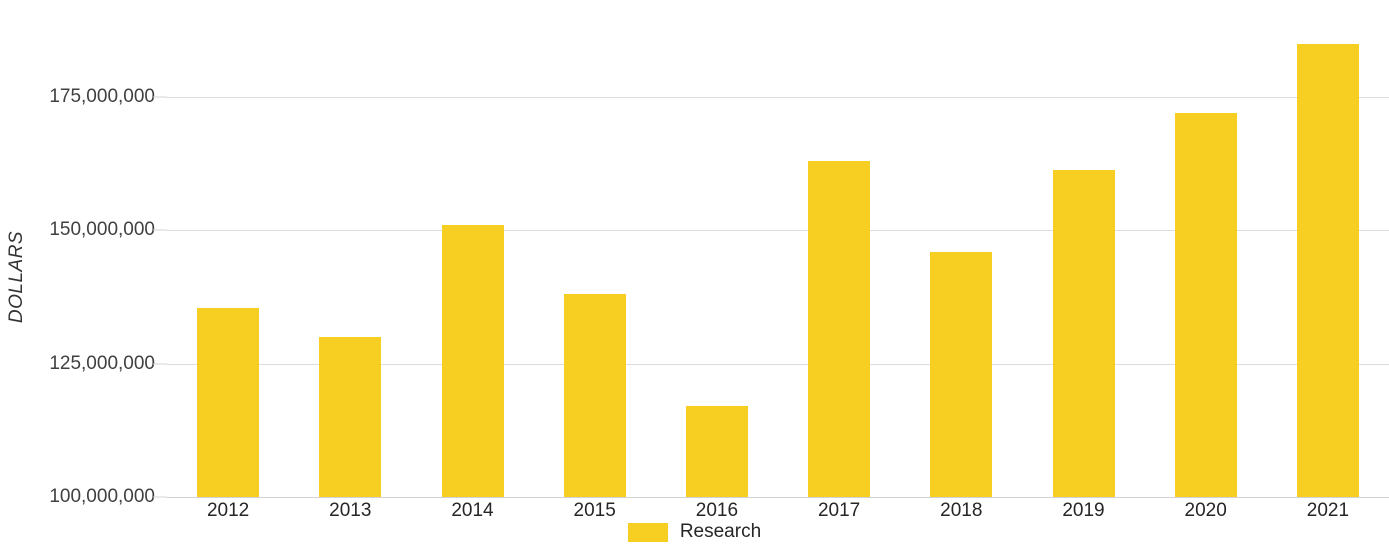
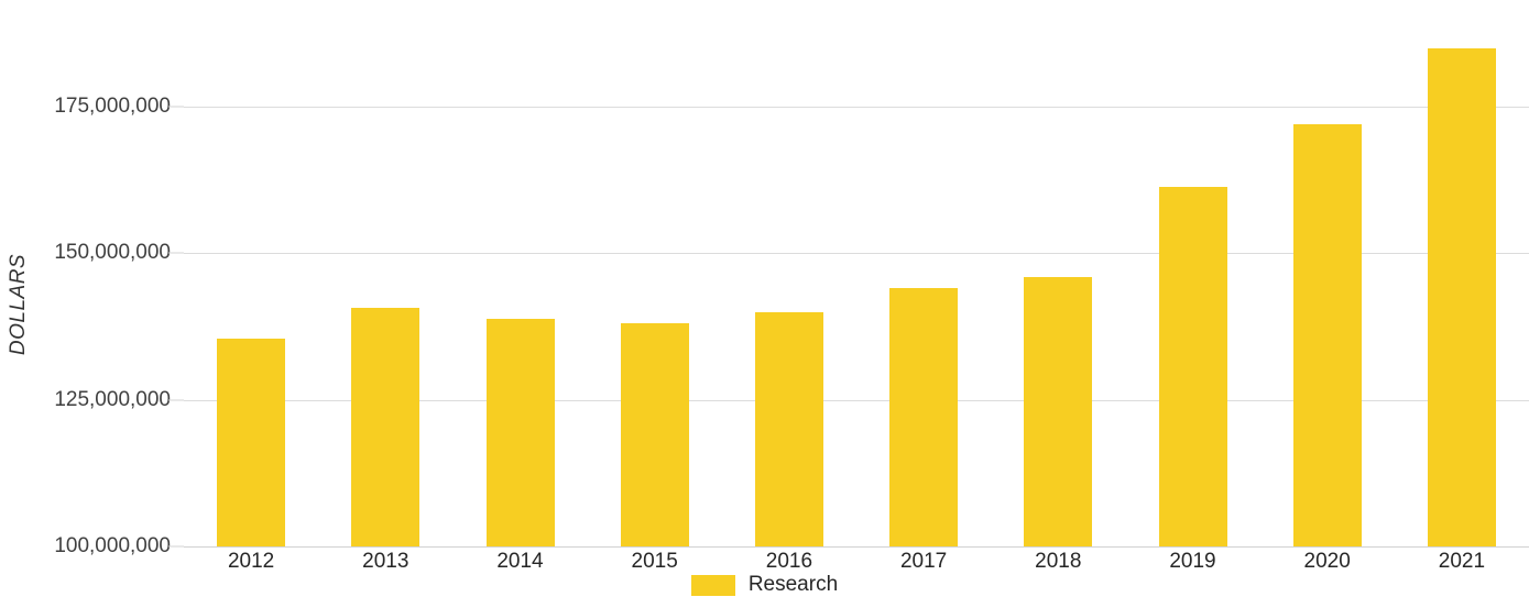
2013: 130000000 -> 141000000
2014: 151000000 -> 139000000
2016: 117000000 -> 140000000
2017: 163000000 -> 144000000
